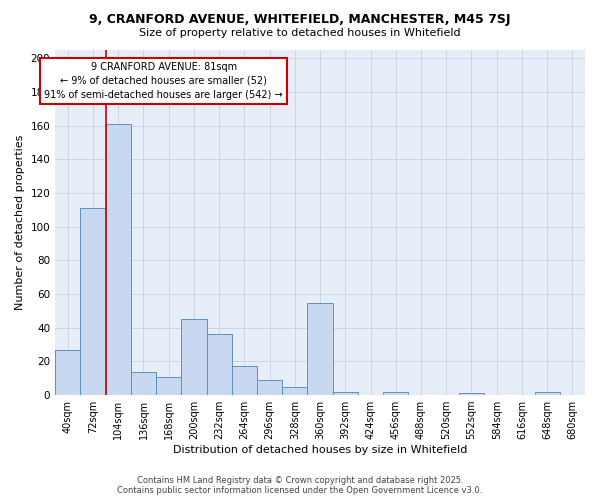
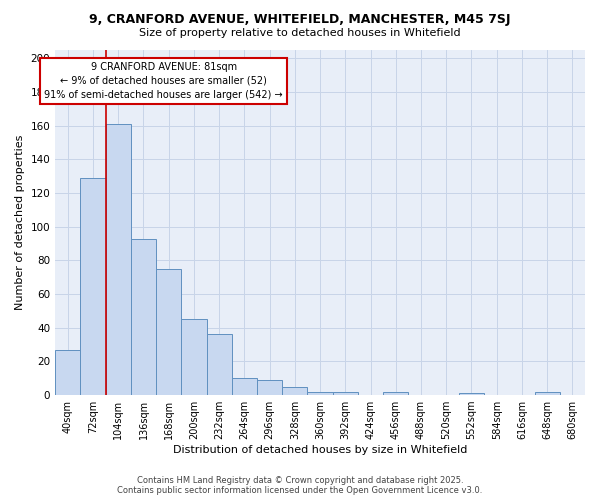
72sqm: 111 -> 129
136sqm: 14 -> 93
168sqm: 11 -> 75
264sqm: 17 -> 10
360sqm: 55 -> 2
